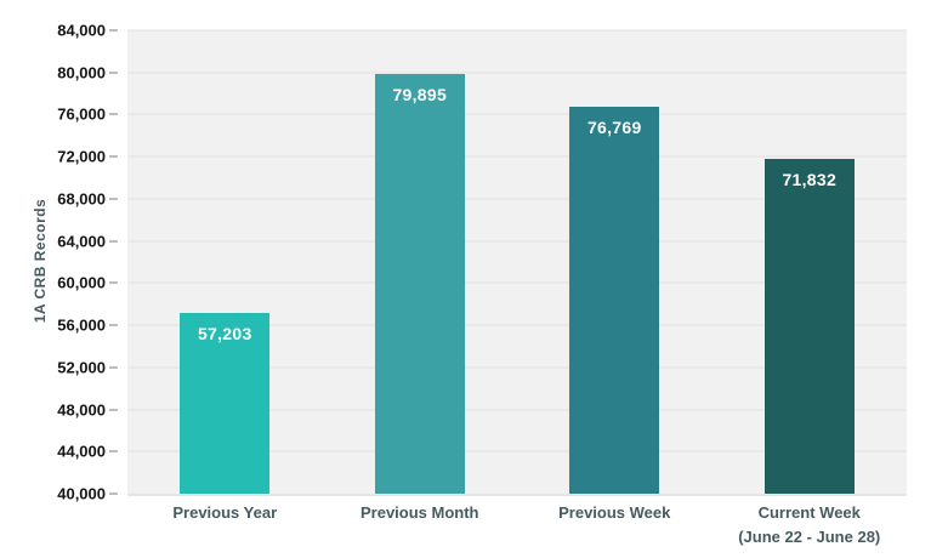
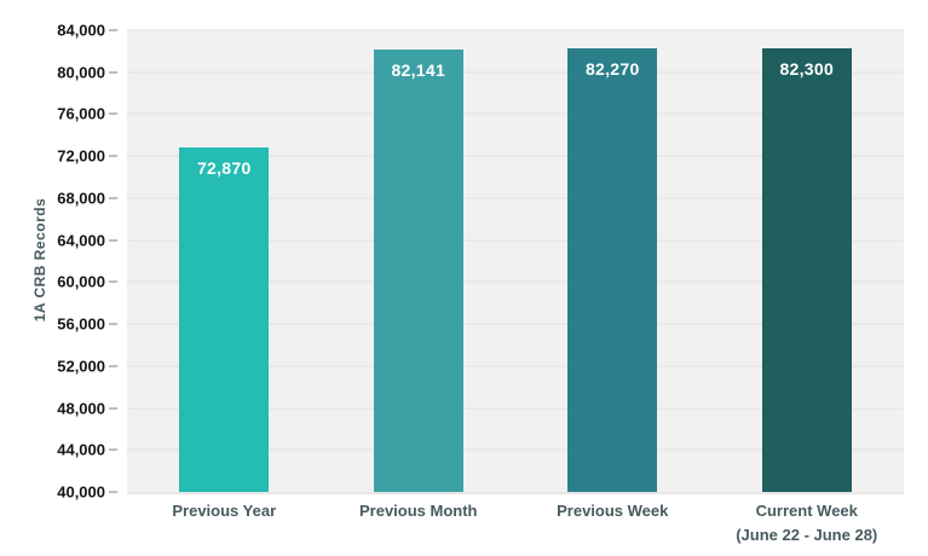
Previous Year: 57,203 -> 72,870
Previous Month: 79,895 -> 82,141
Previous Week: 76,769 -> 82,270
Current Week (June 22 - June 28): 71,832 -> 82,300
